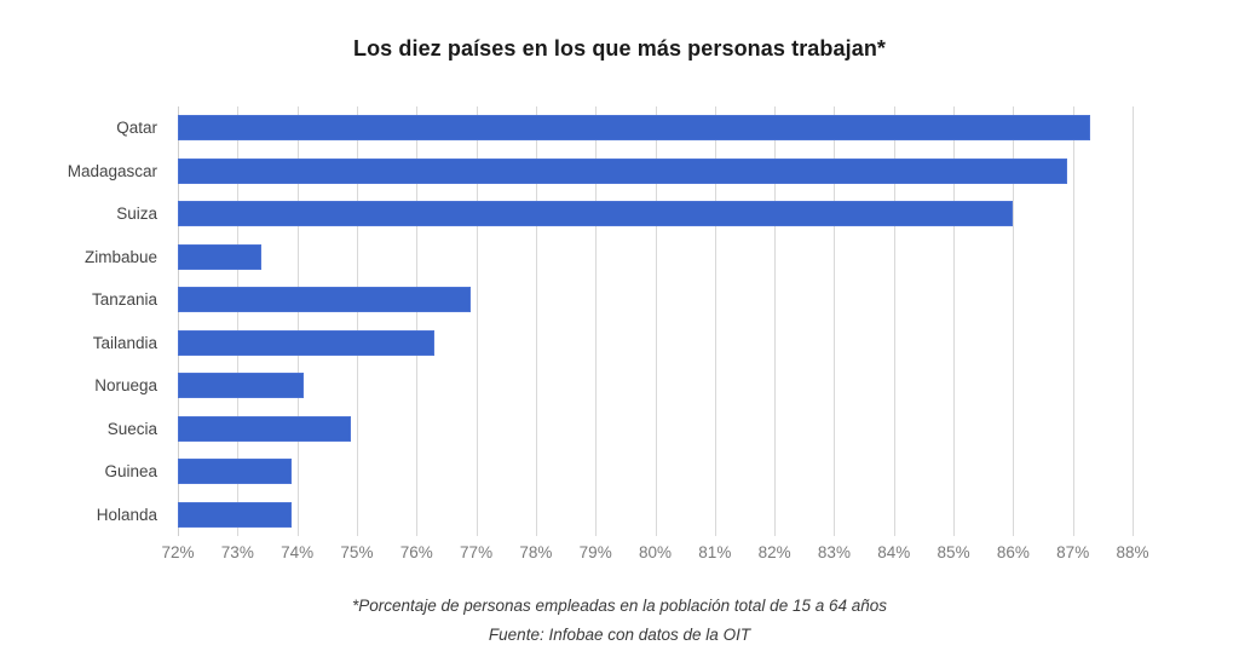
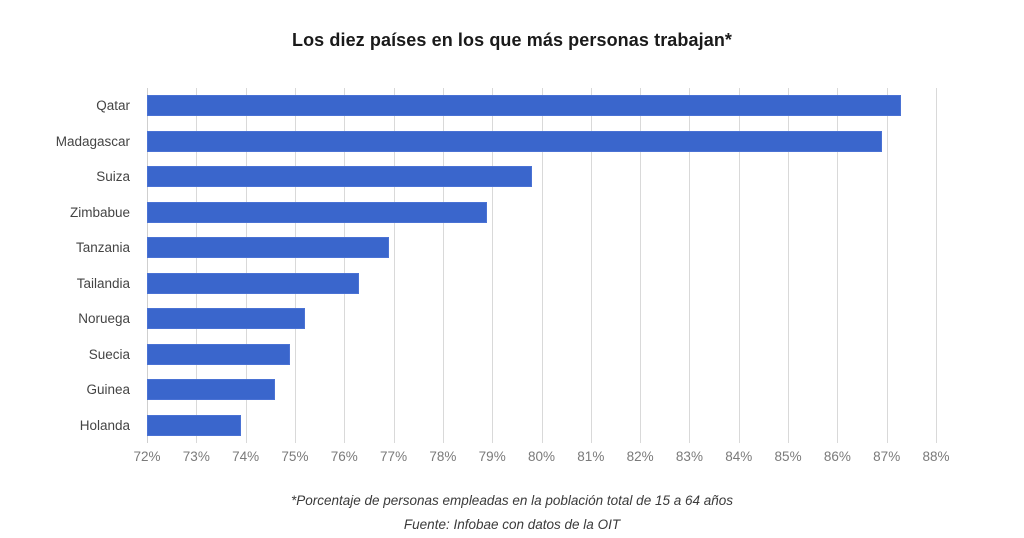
Suiza: 86.0% -> 79.8%
Zimbabue: 73.4% -> 78.9%
Noruega: 74.1% -> 75.2%
Guinea: 73.9% -> 74.6%
